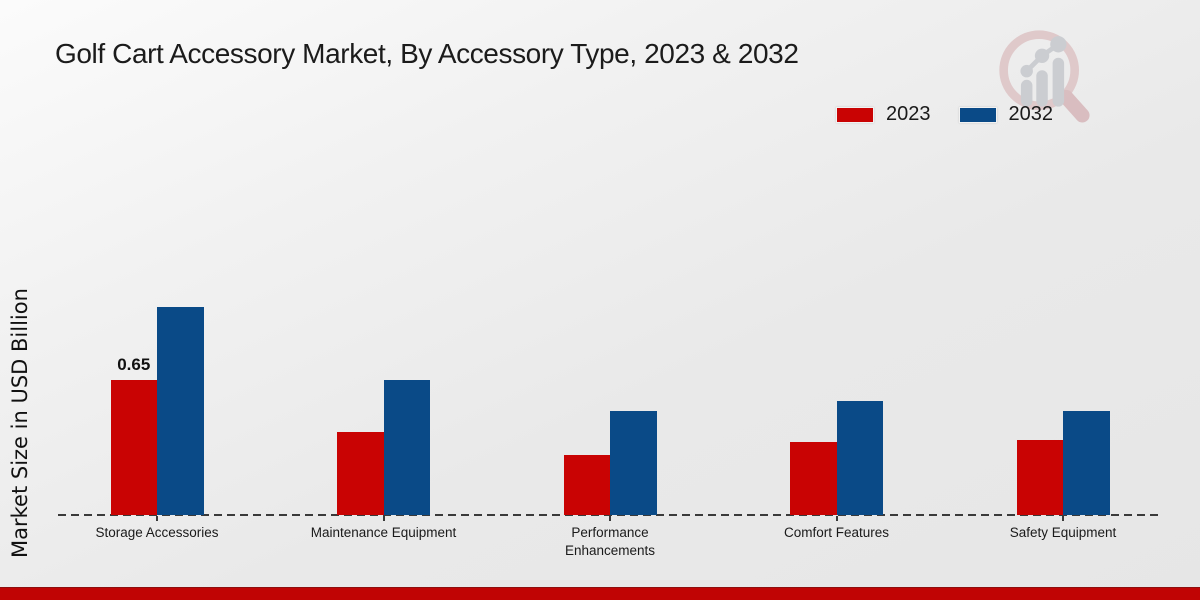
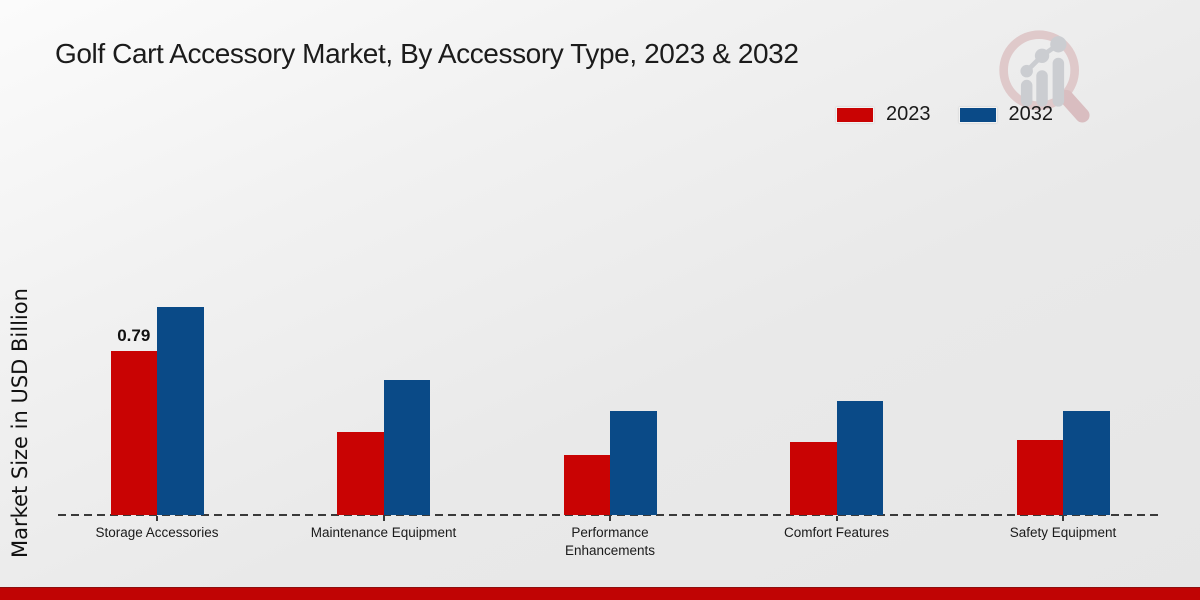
2023/Storage Accessories: 0.65 -> 0.79
